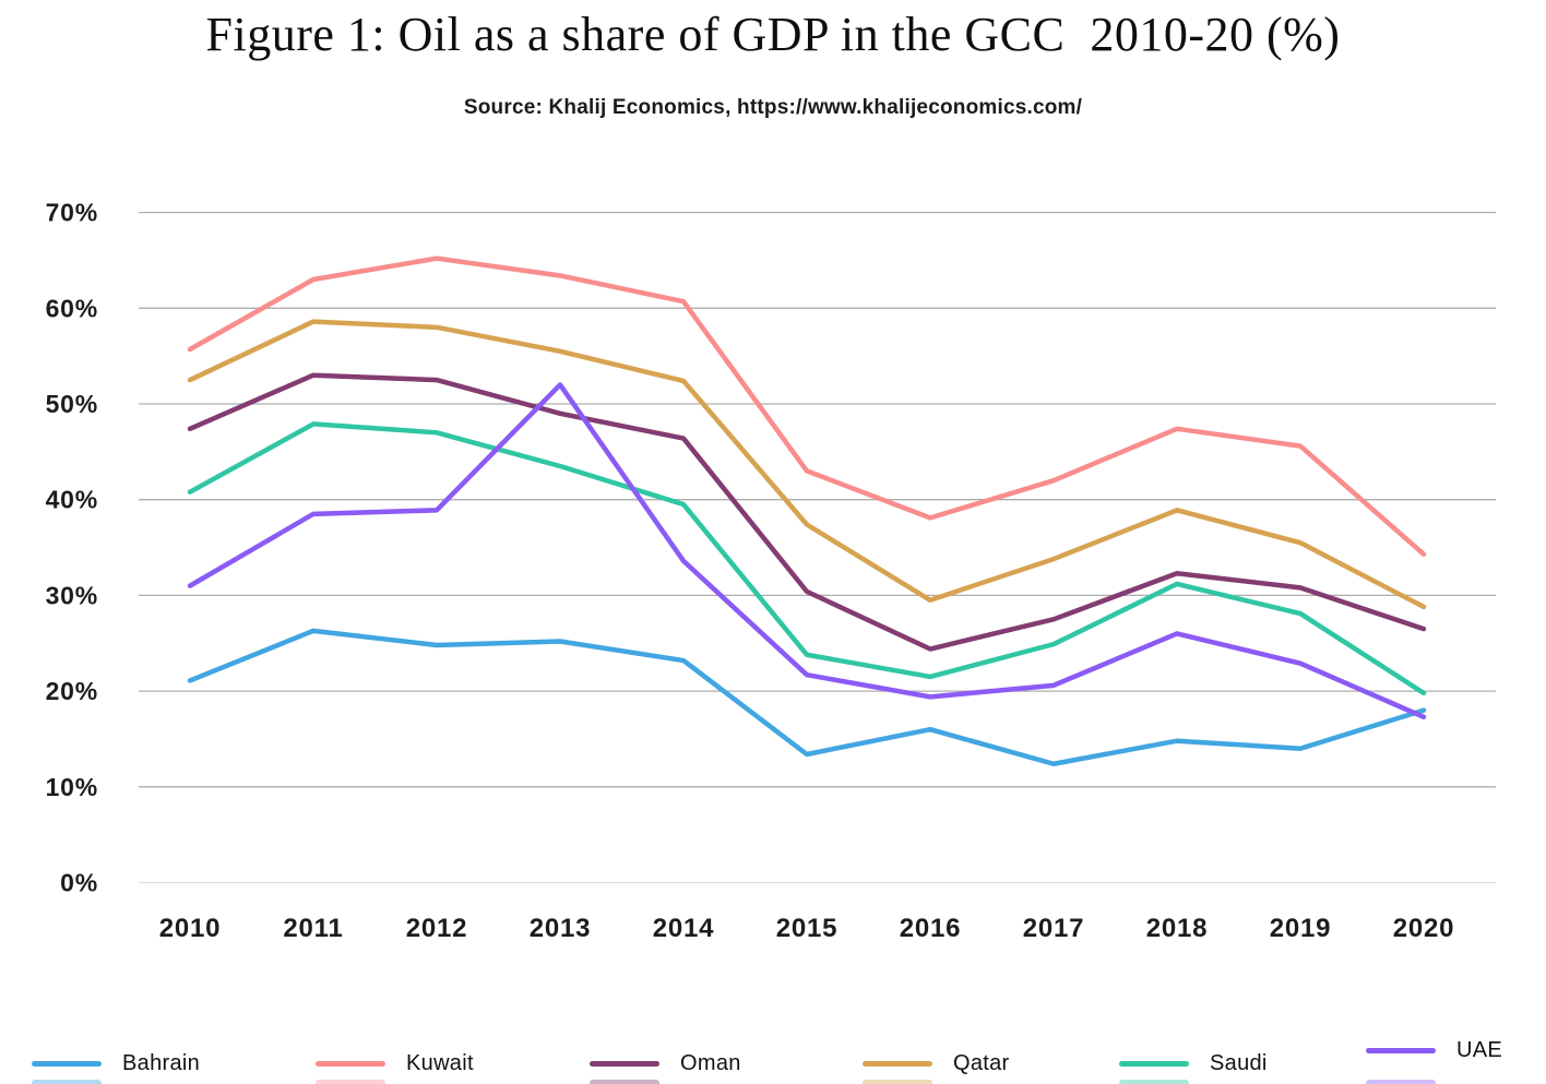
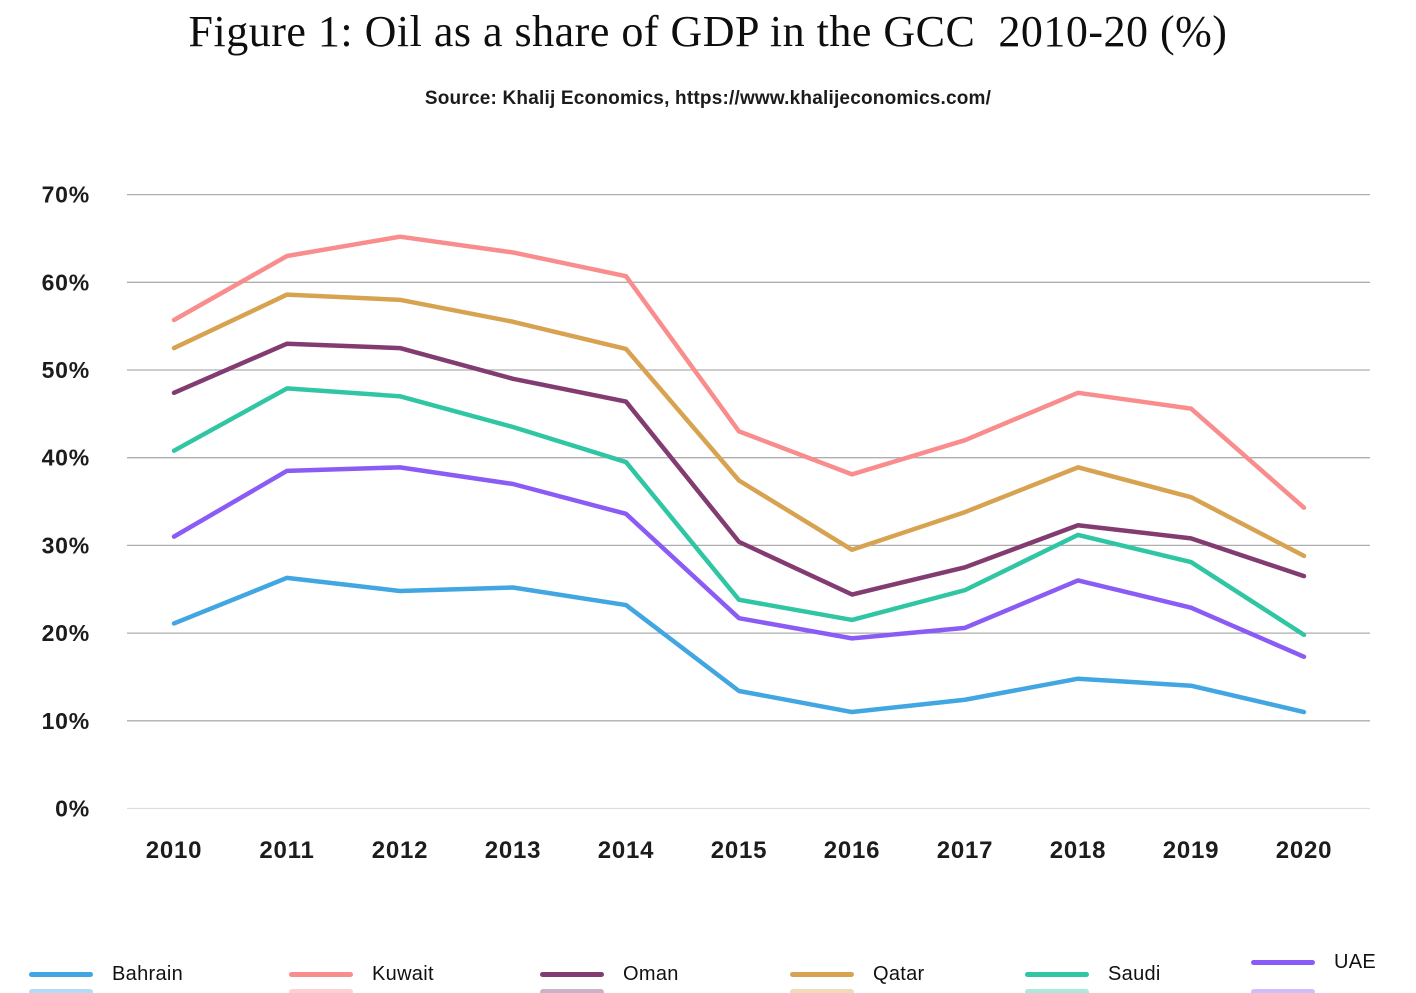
UAE/2013: 52% -> 37%
Bahrain/2016: 16% -> 11%
Bahrain/2020: 18% -> 11%
